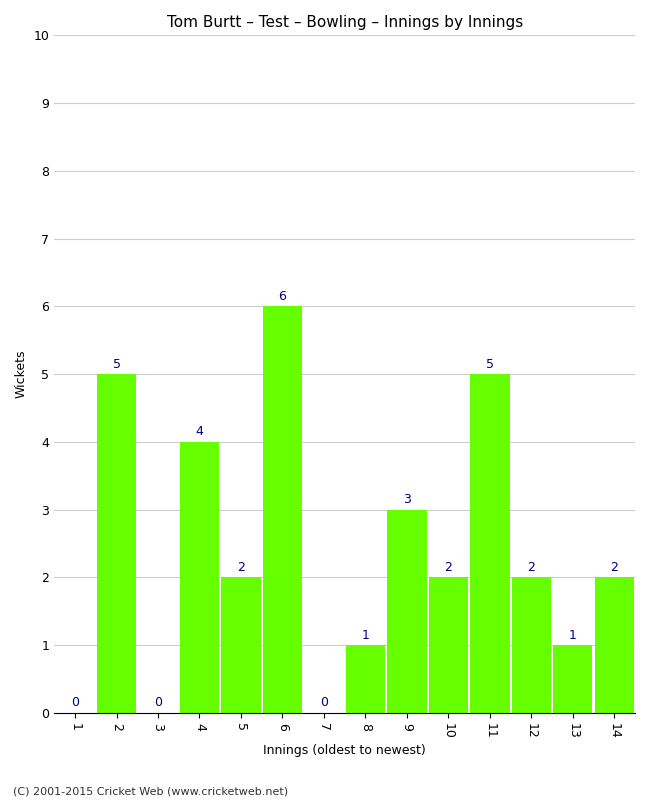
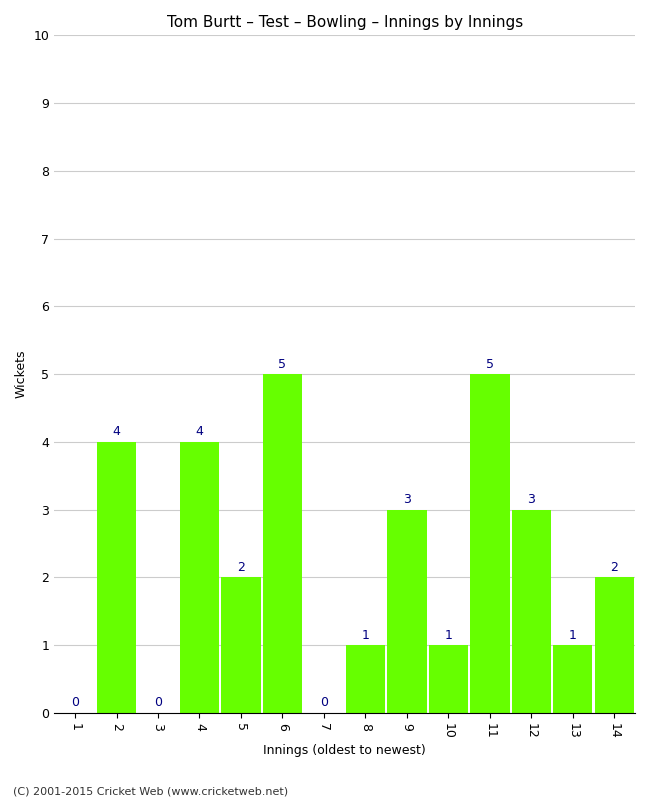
2: 5 -> 4
6: 6 -> 5
10: 2 -> 1
12: 2 -> 3
